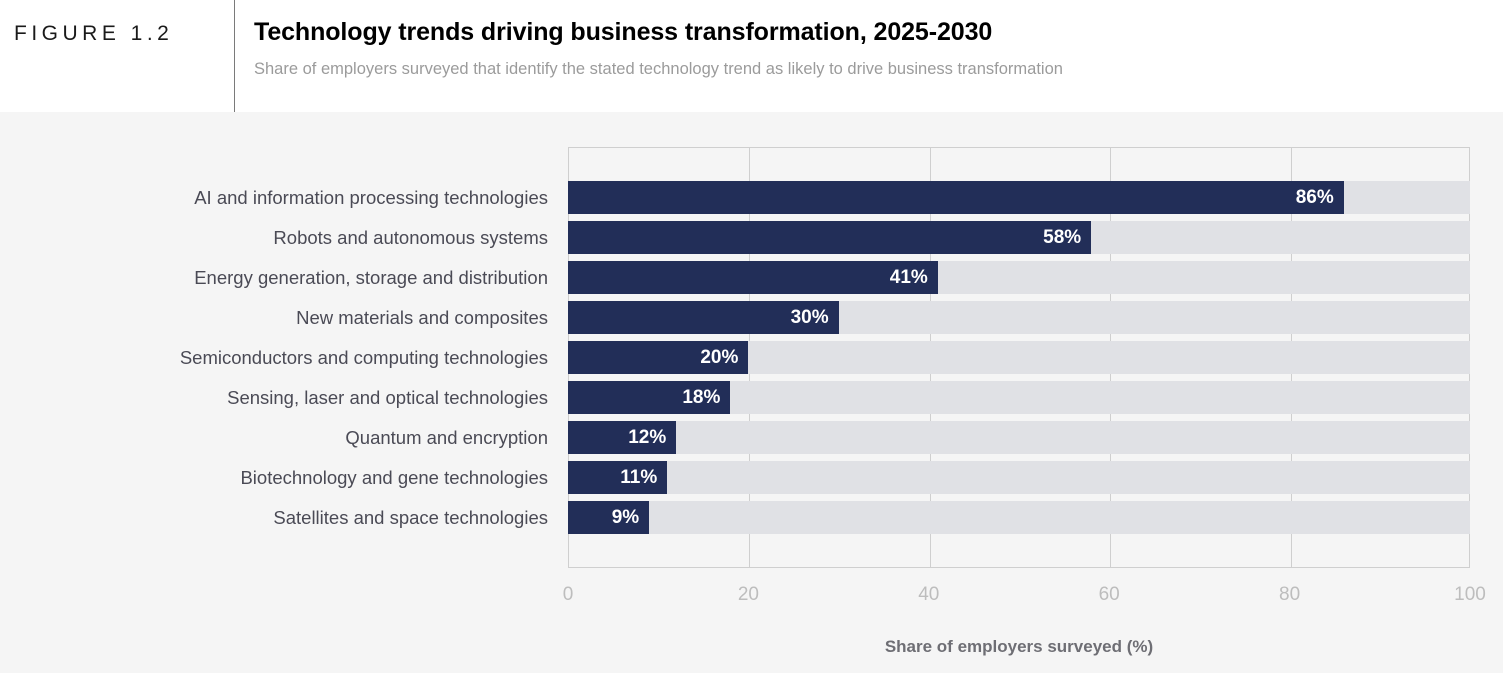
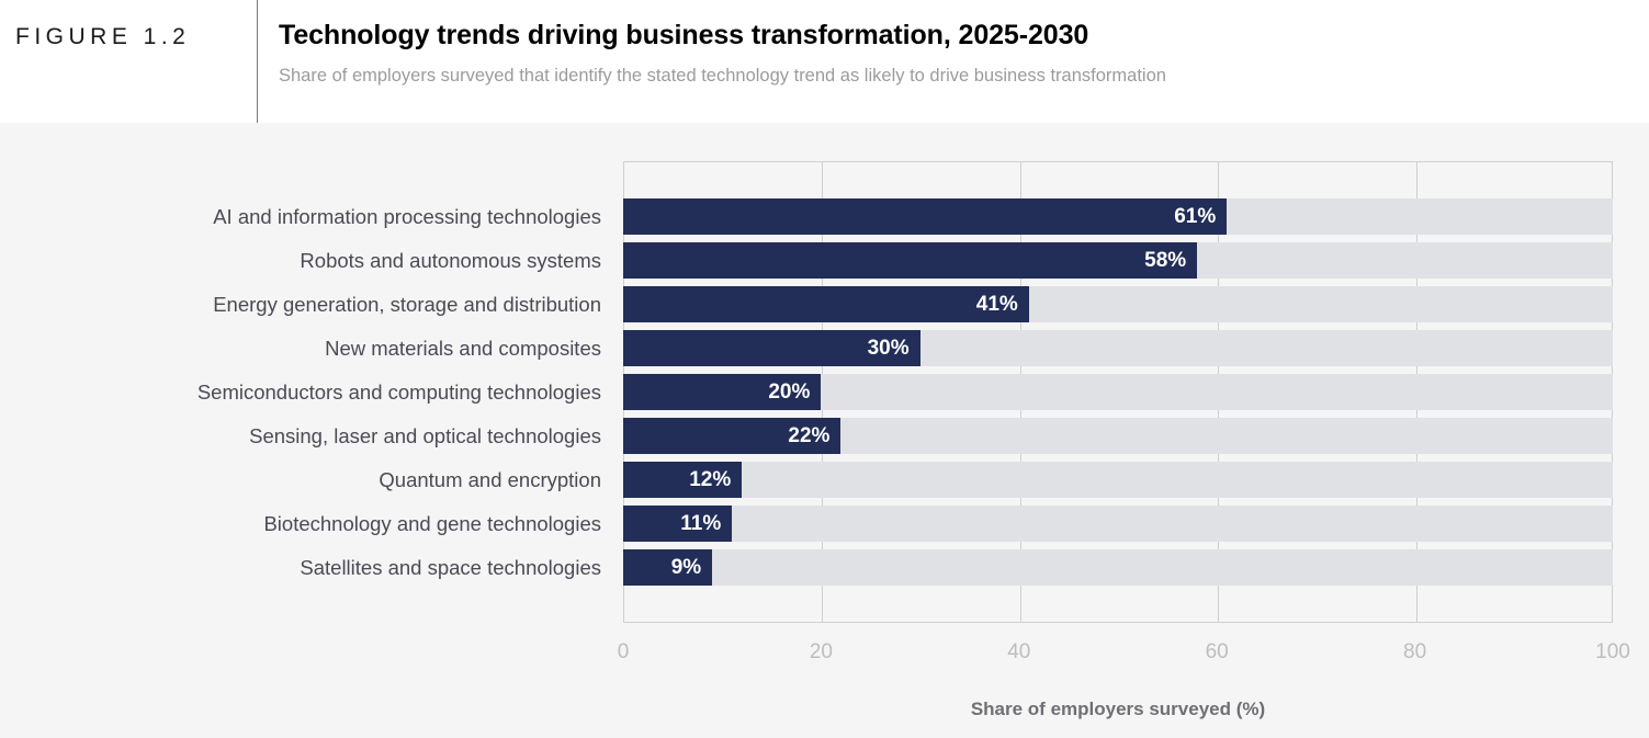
AI and information processing technologies: 86% -> 61%
Sensing, laser and optical technologies: 18% -> 22%
